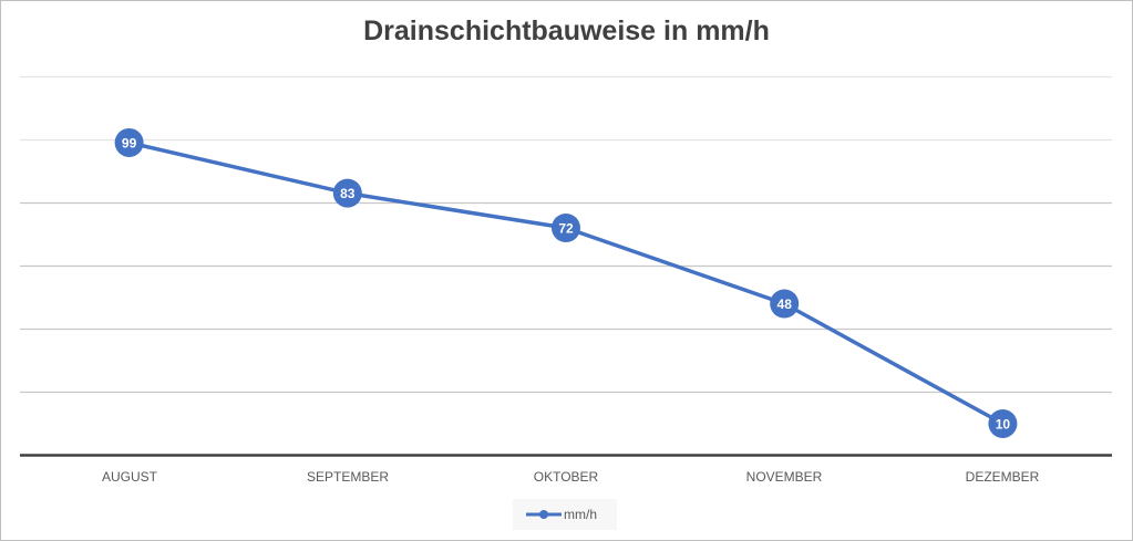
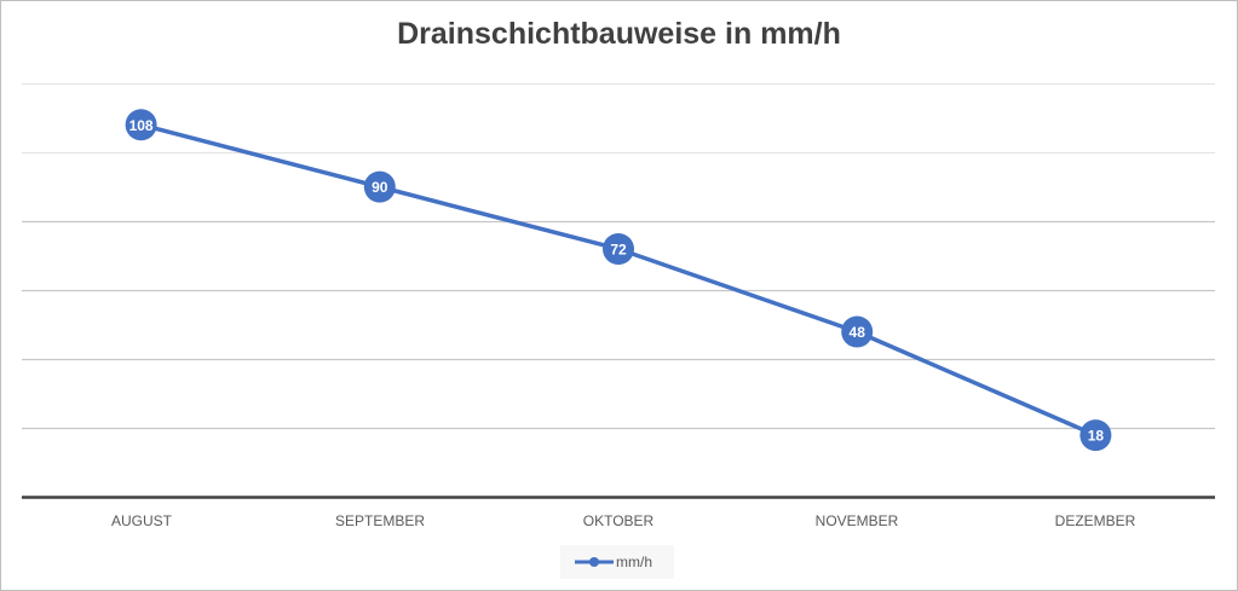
AUGUST: 99 -> 108
SEPTEMBER: 83 -> 90
DEZEMBER: 10 -> 18
